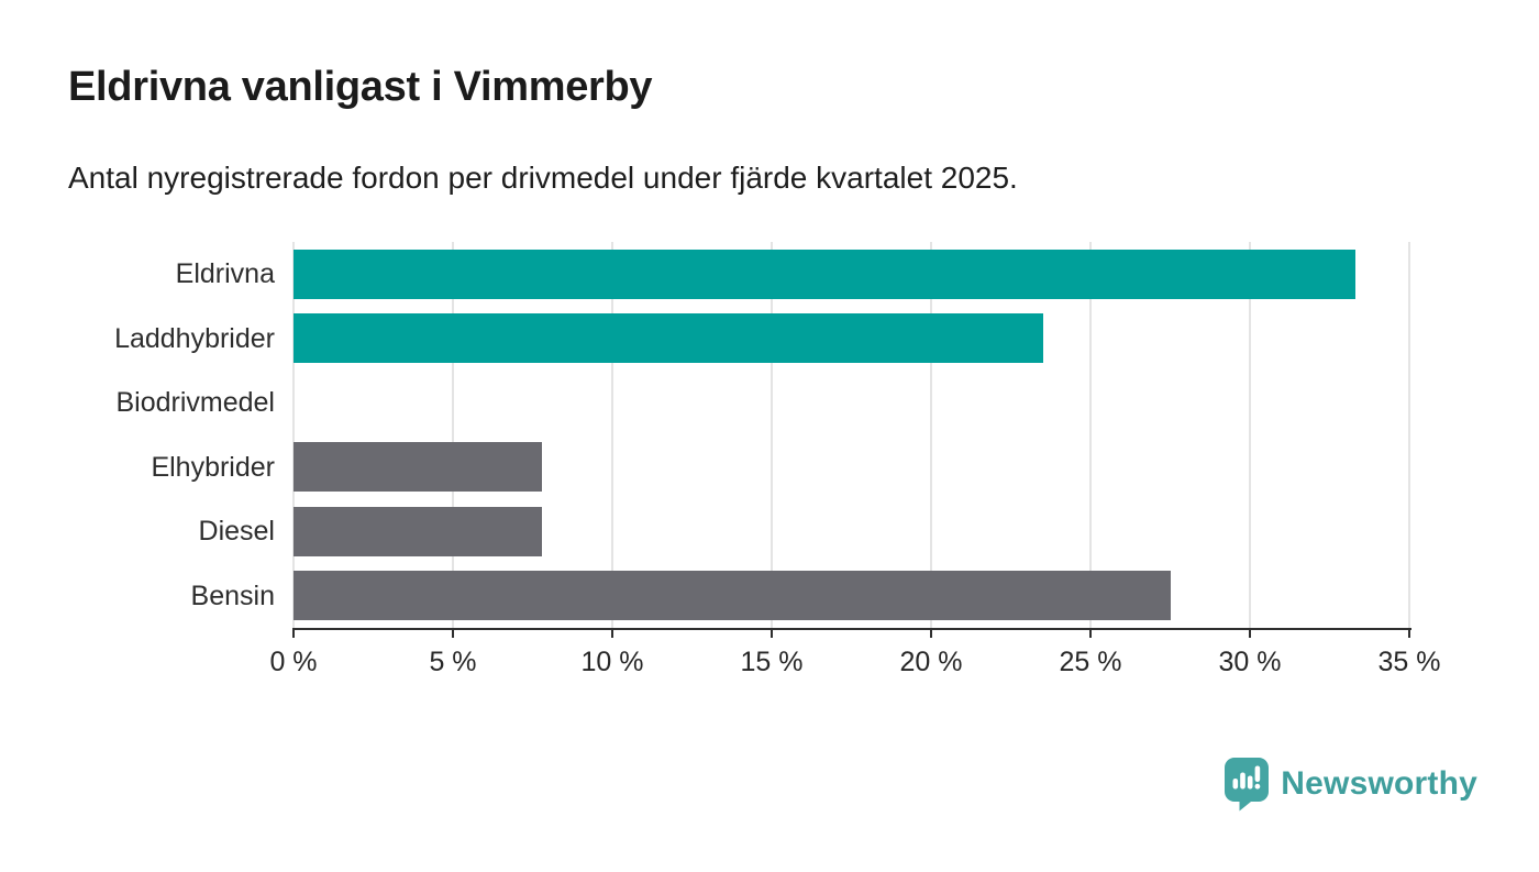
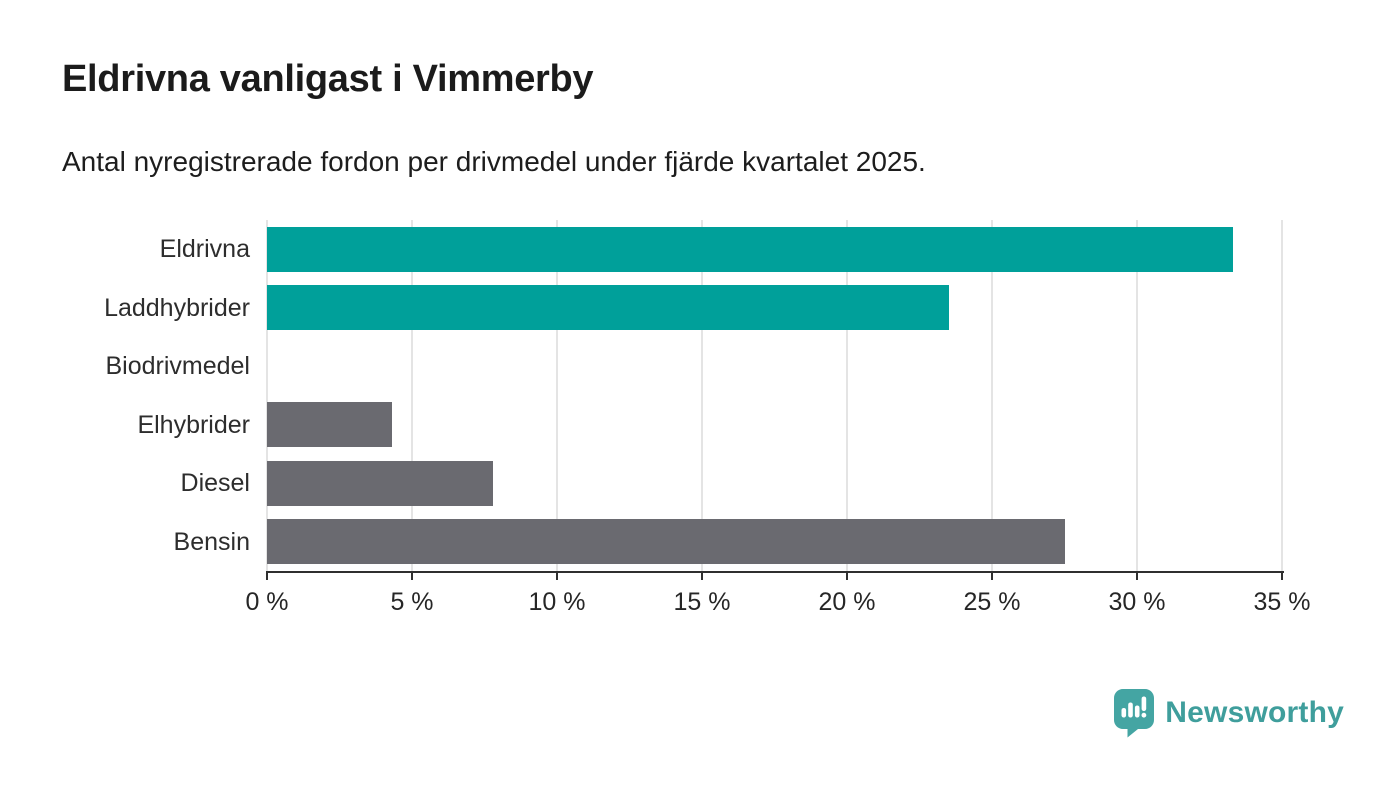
Elhybrider: 7.8% -> 4.3%
